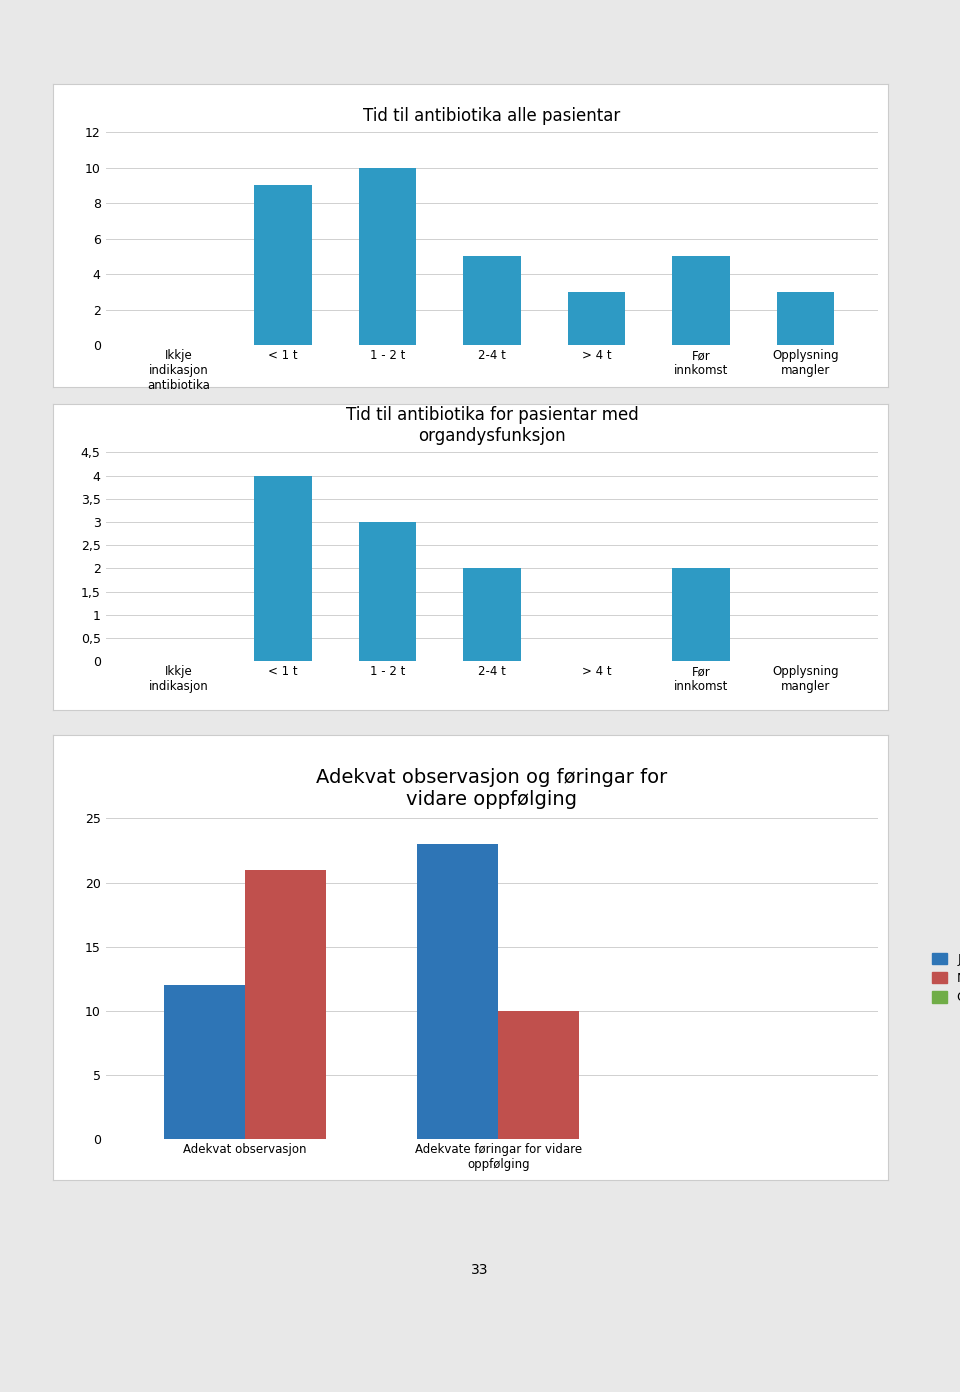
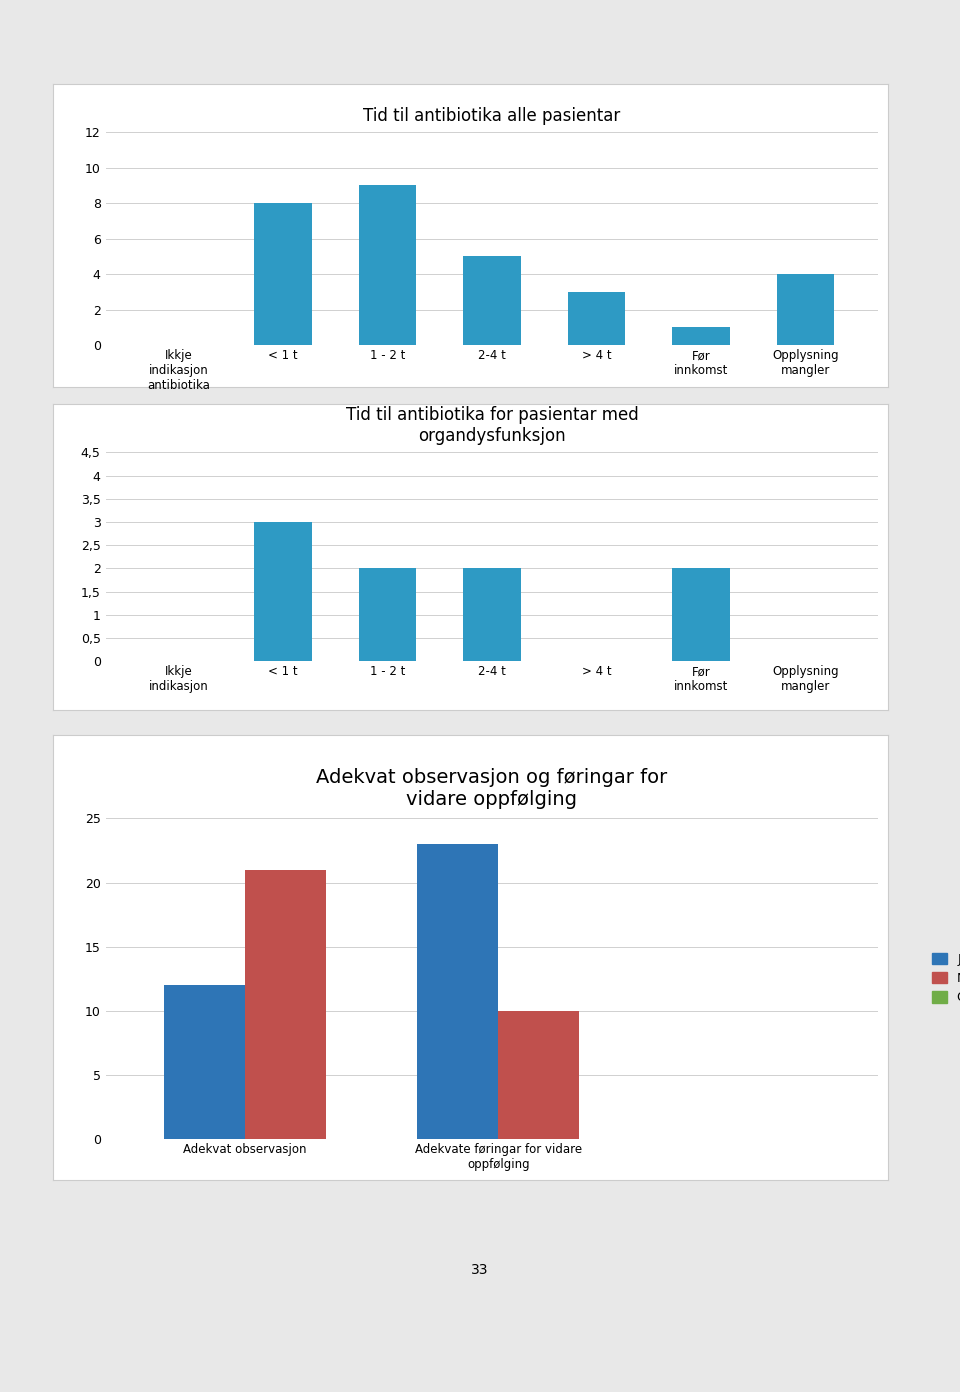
Tid til antibiotika alle pasientar/< 1 t: 9 -> 8
Tid til antibiotika alle pasientar/1 - 2 t: 10 -> 9
Tid til antibiotika alle pasientar/Før innkomst: 5 -> 1
Tid til antibiotika alle pasientar/Opplysning mangler: 3 -> 4
Tid til antibiotika for pasientar med organdysfunksjon/< 1 t: 4 -> 3
Tid til antibiotika for pasientar med organdysfunksjon/1 - 2 t: 3 -> 2
